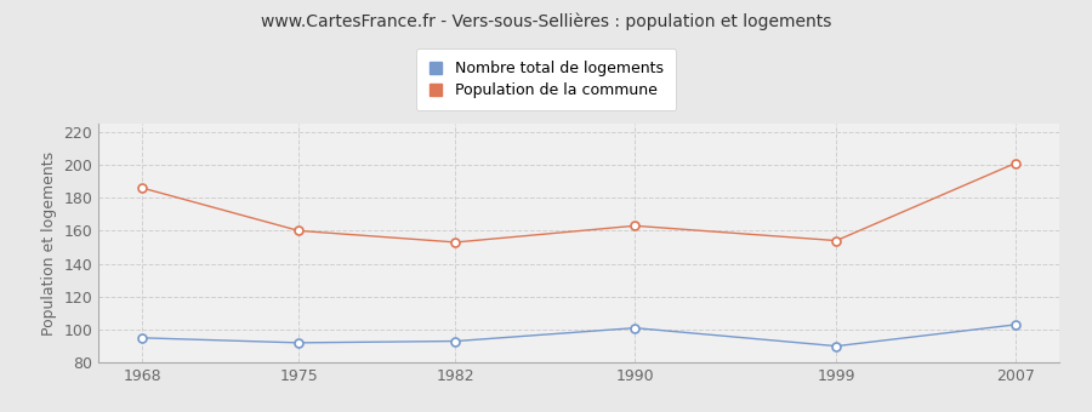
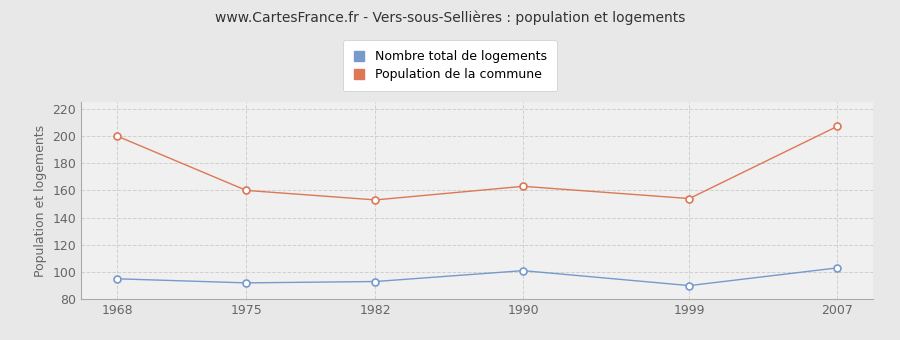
Population de la commune/1968: 186 -> 200
Population de la commune/2007: 201 -> 207
